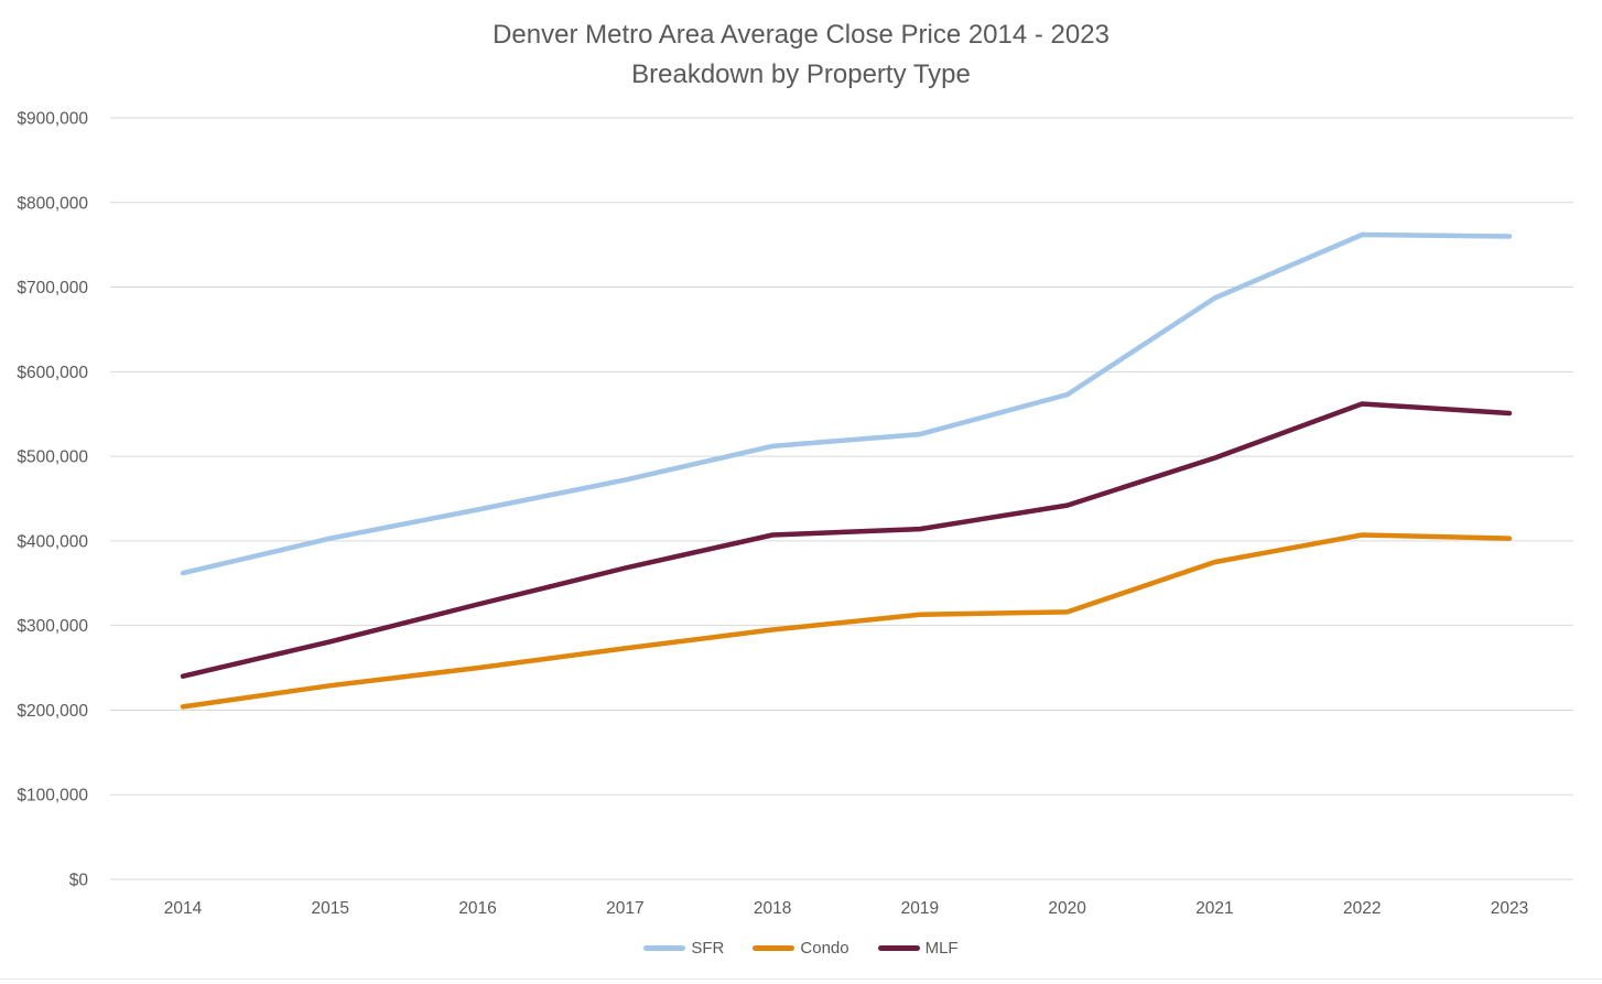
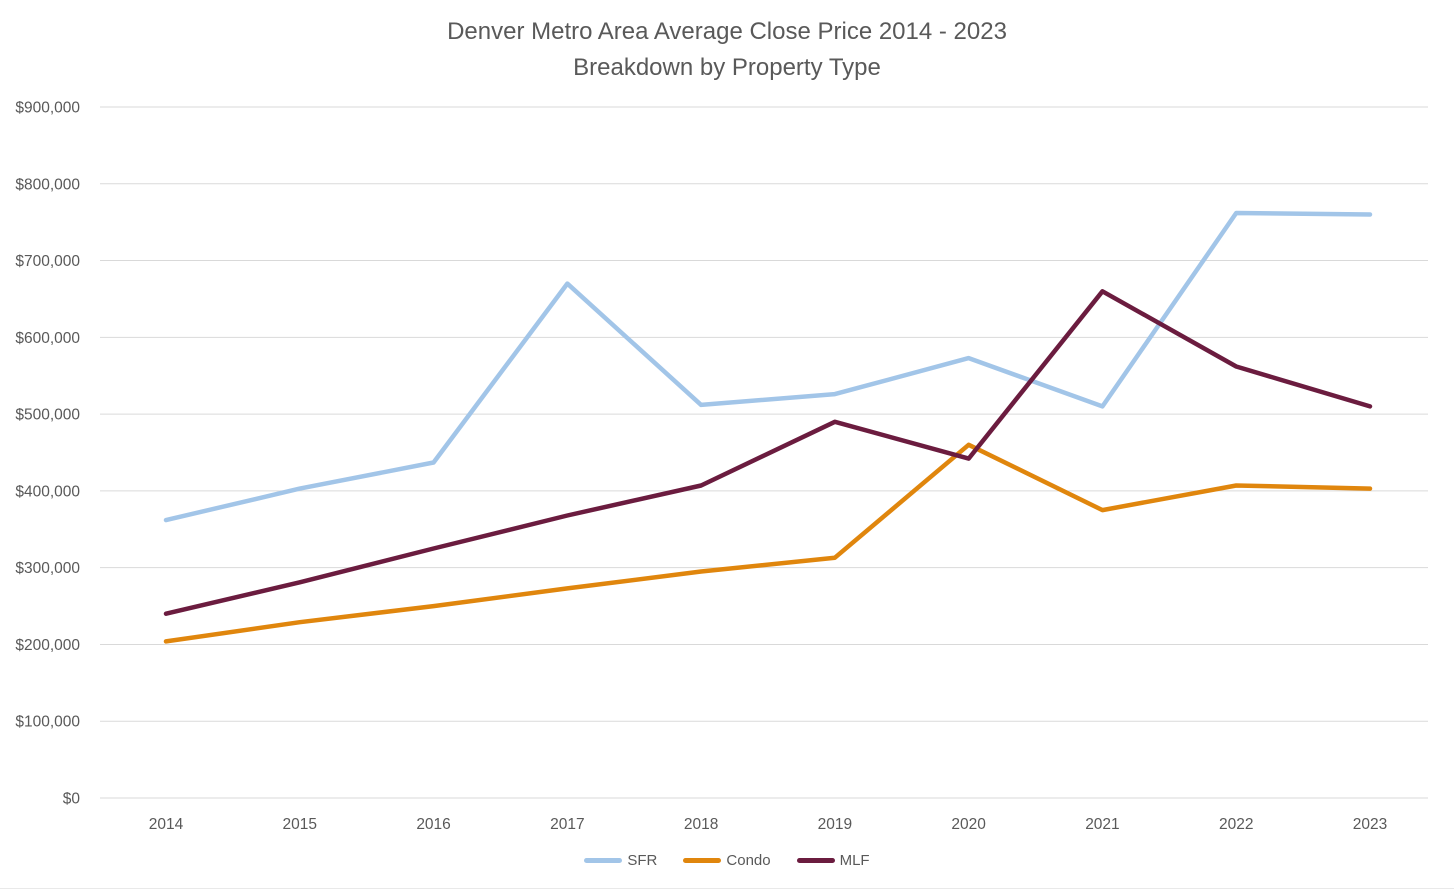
SFR/2017: $470000 -> $670000
MLF/2019: $410000 -> $490000
Condo/2020: $320000 -> $460000
SFR/2021: $690000 -> $510000
MLF/2021: $500000 -> $660000
MLF/2023: $550000 -> $510000
